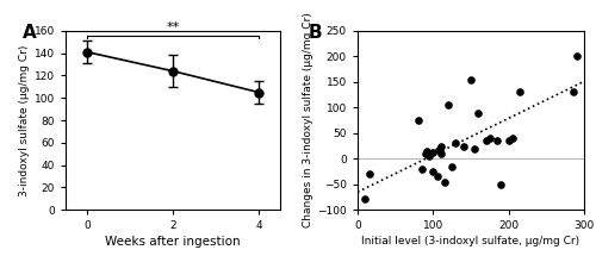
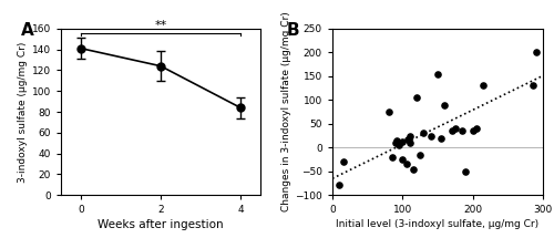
4: 105 -> 84
